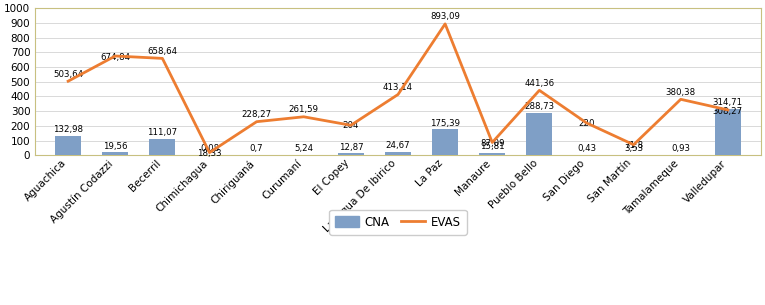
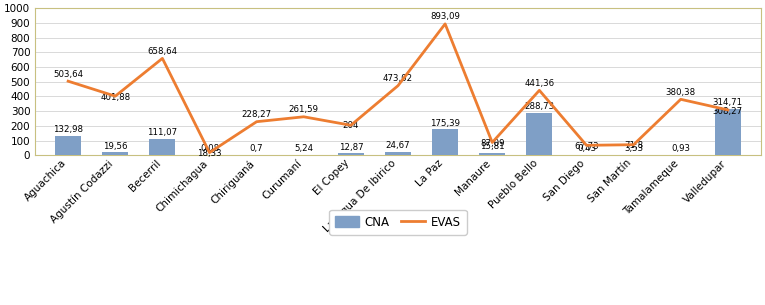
EVAS/Agustín Codazzi: 674,84 -> 401,88
EVAS/La Jagua De Ibirico: 413,14 -> 473,02
EVAS/San Diego: 220 -> 70
